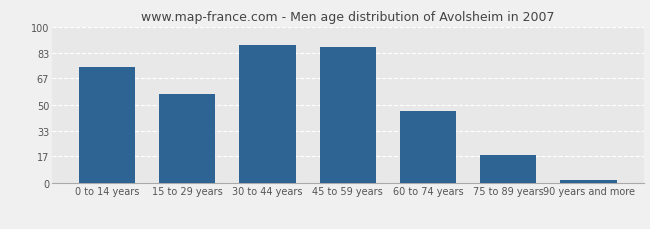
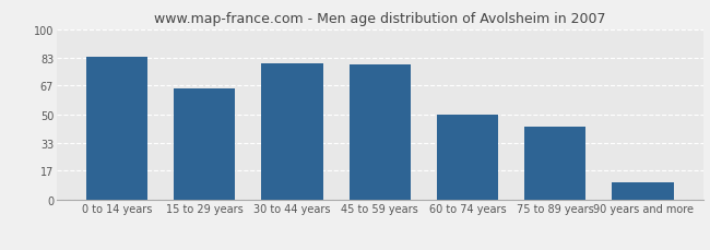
0 to 14 years: 74 -> 84
15 to 29 years: 57 -> 65
30 to 44 years: 88 -> 80
45 to 59 years: 87 -> 79
60 to 74 years: 46 -> 50
75 to 89 years: 18 -> 43
90 years and more: 2 -> 10
